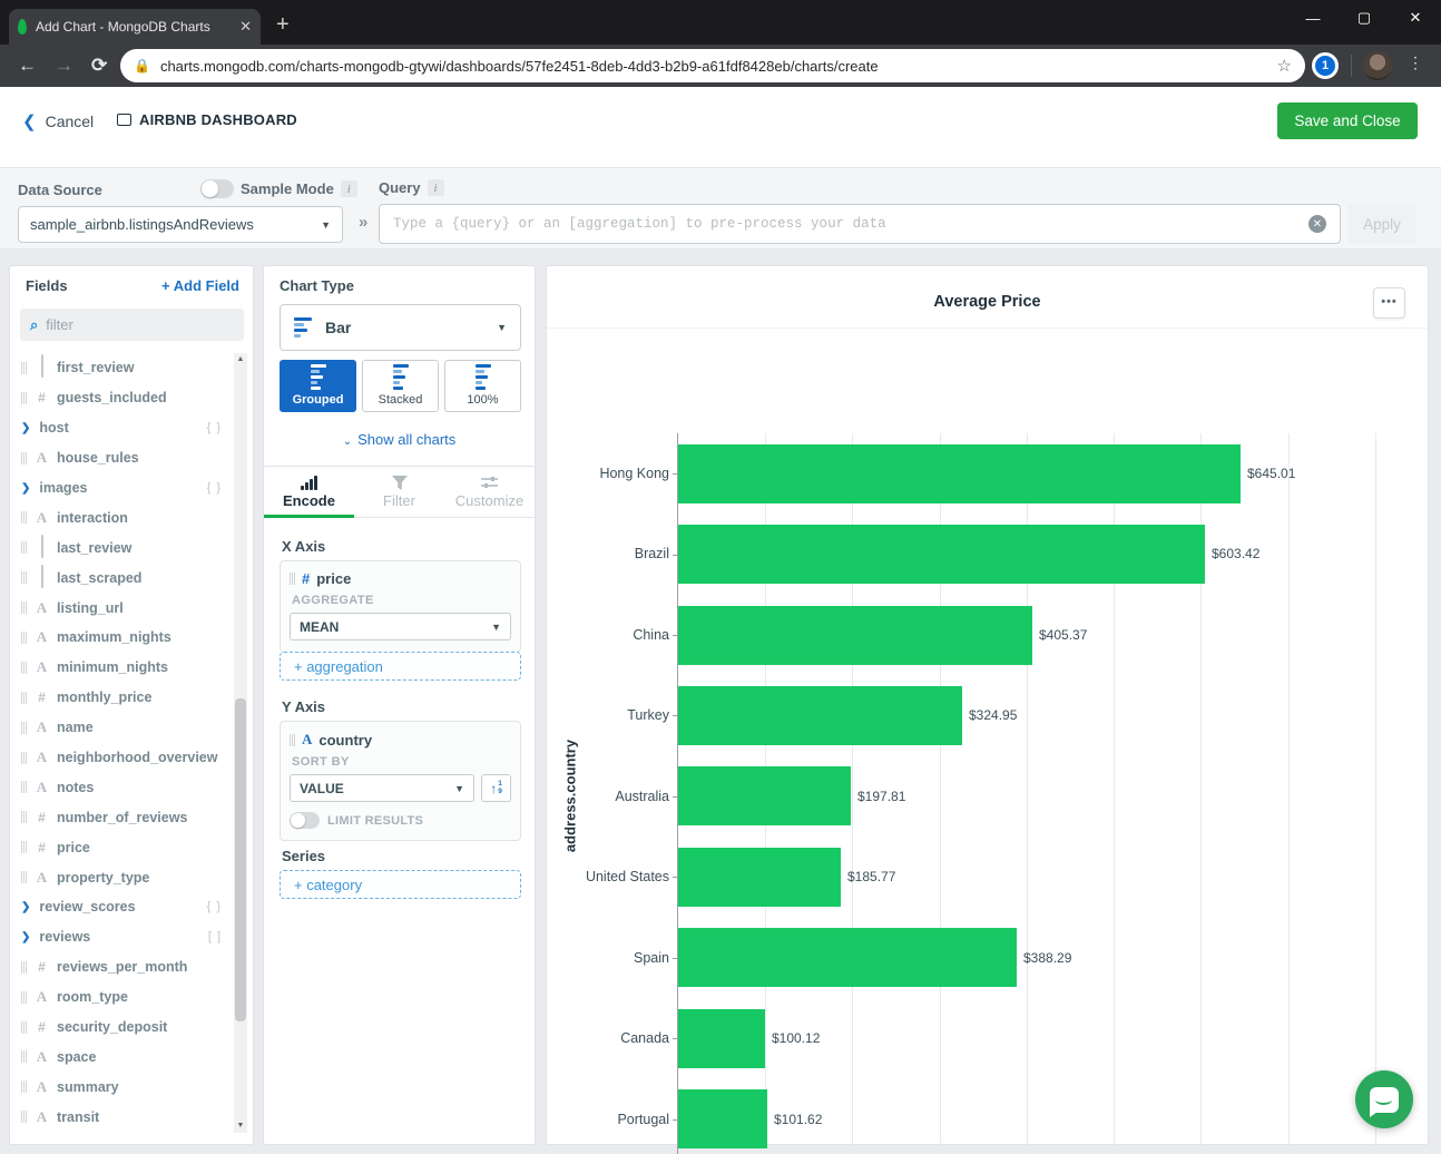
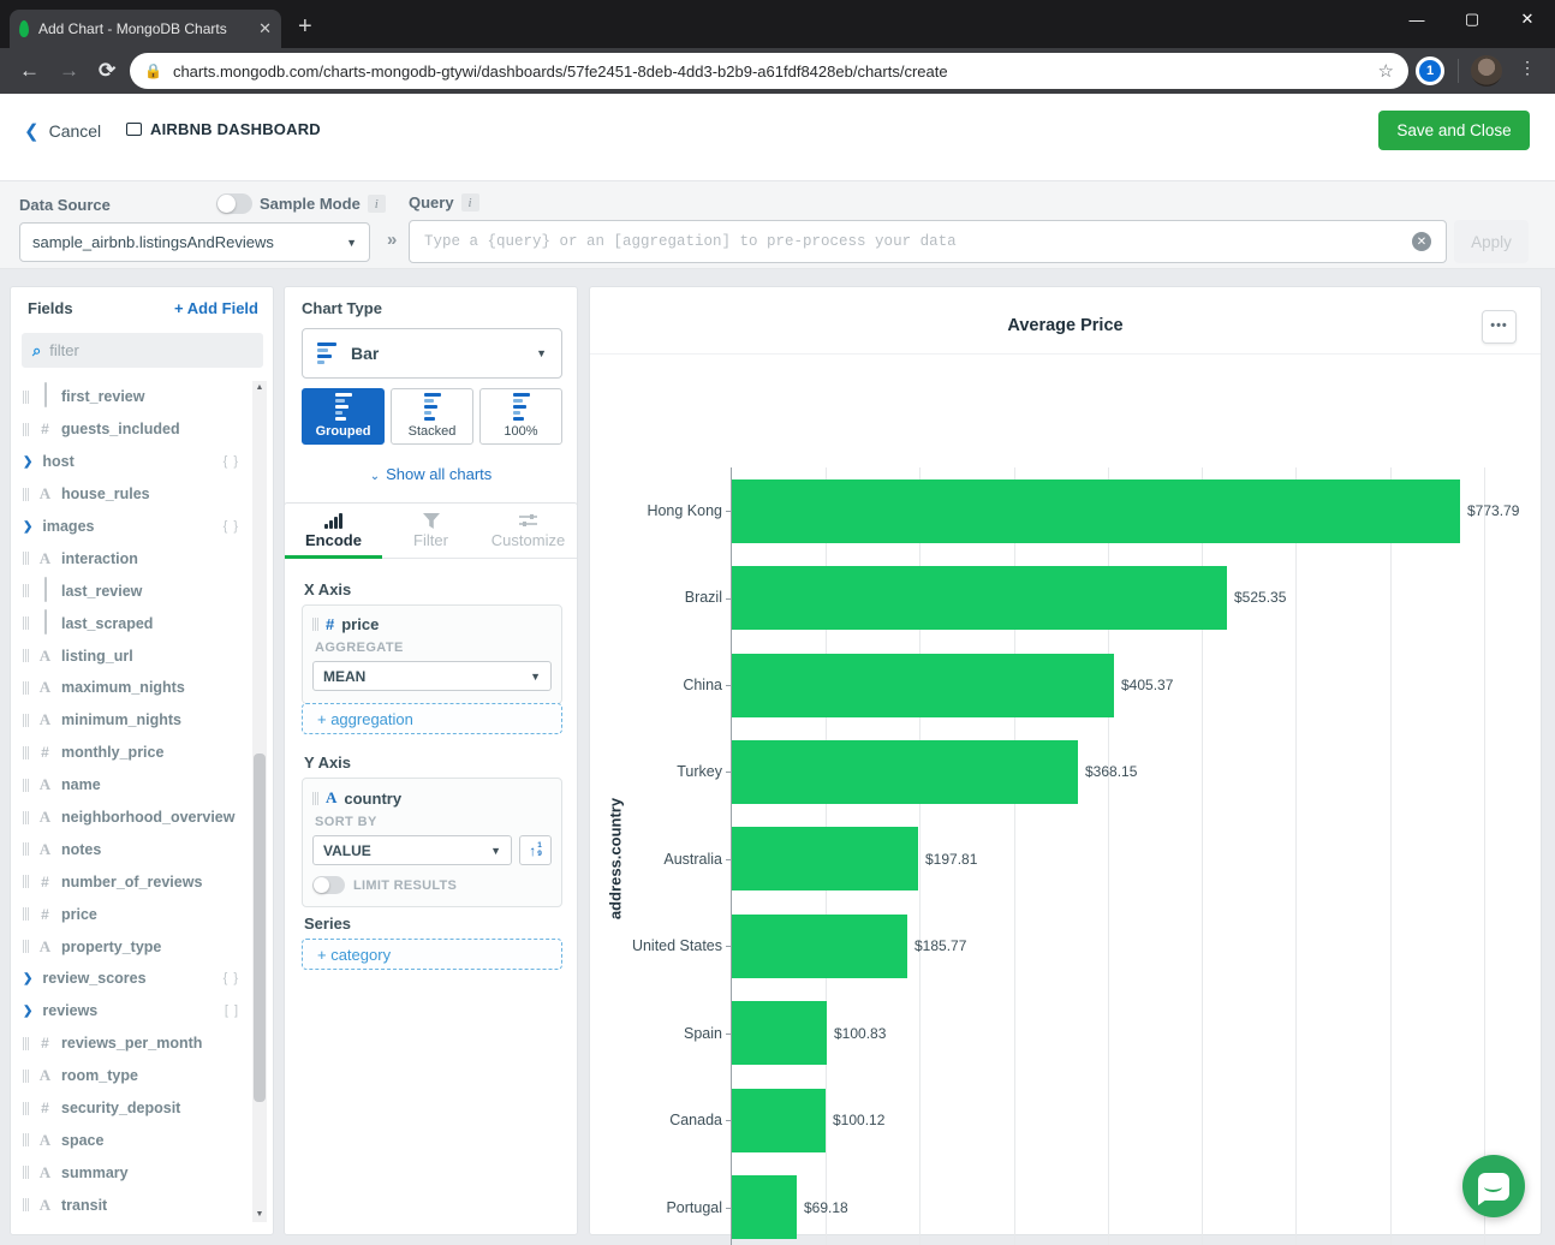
Hong Kong: $645.01 -> $773.79
Brazil: $603.42 -> $525.35
Turkey: $324.95 -> $368.15
Spain: $388.29 -> $100.83
Portugal: $101.62 -> $69.18
